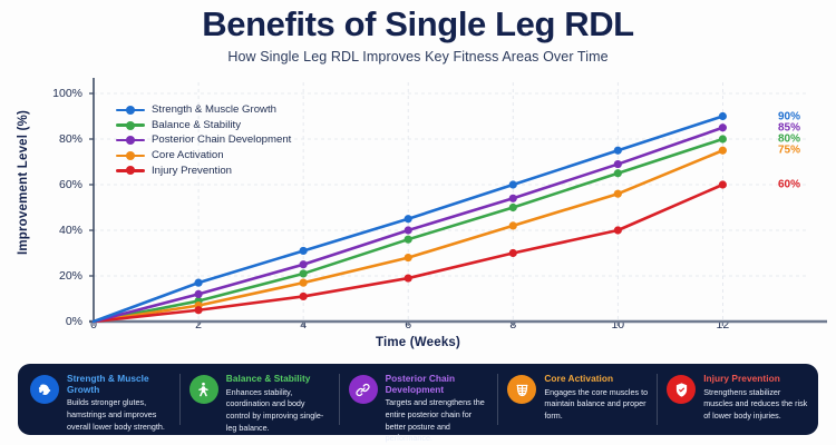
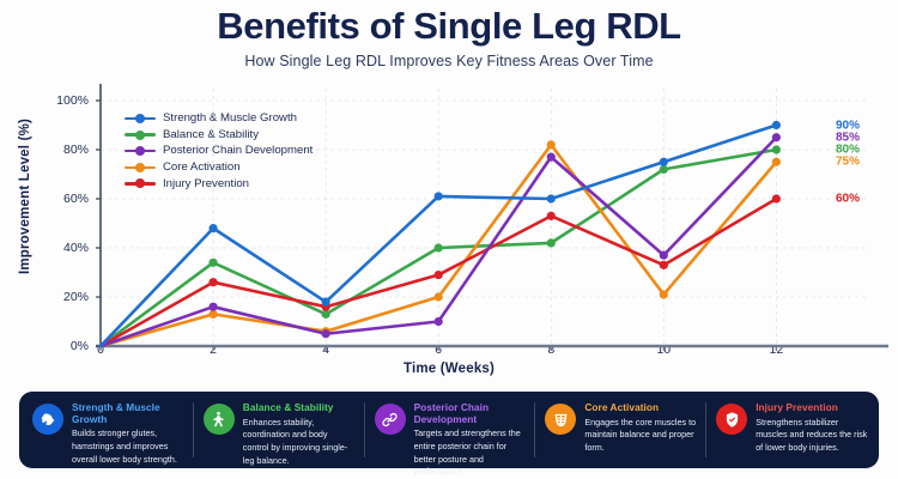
Strength & Muscle Growth/2: 17% -> 48%
Balance & Stability/2: 9% -> 34%
Posterior Chain Development/2: 12% -> 16%
Core Activation/2: 7% -> 13%
Injury Prevention/2: 5% -> 26%
Strength & Muscle Growth/4: 31% -> 18%
Balance & Stability/4: 21% -> 13%
Posterior Chain Development/4: 25% -> 5%
Core Activation/4: 17% -> 6%
Injury Prevention/4: 11% -> 16%
Strength & Muscle Growth/6: 45% -> 61%
Balance & Stability/6: 36% -> 40%
Posterior Chain Development/6: 40% -> 10%
Core Activation/6: 28% -> 20%
Injury Prevention/6: 19% -> 29%
Balance & Stability/8: 50% -> 42%
Posterior Chain Development/8: 54% -> 77%
Core Activation/8: 42% -> 82%
Injury Prevention/8: 30% -> 53%
Balance & Stability/10: 65% -> 72%
Posterior Chain Development/10: 69% -> 37%
Core Activation/10: 56% -> 21%
Injury Prevention/10: 40% -> 33%
